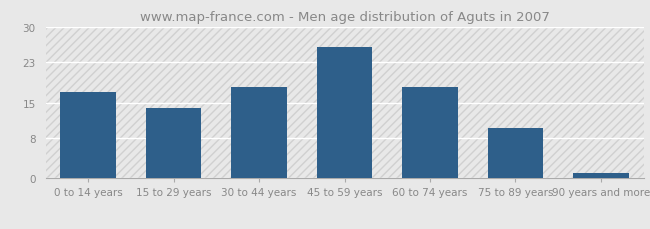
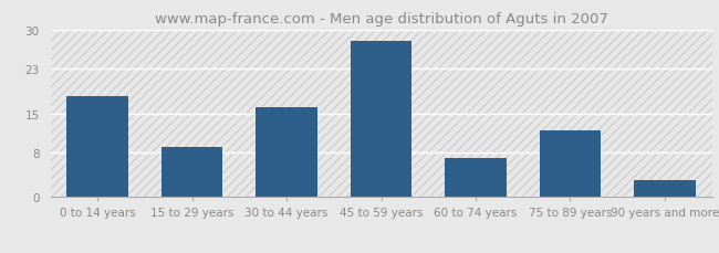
0 to 14 years: 17 -> 18
15 to 29 years: 14 -> 9
30 to 44 years: 18 -> 16
45 to 59 years: 26 -> 28
60 to 74 years: 18 -> 7
75 to 89 years: 10 -> 12
90 years and more: 1 -> 3
